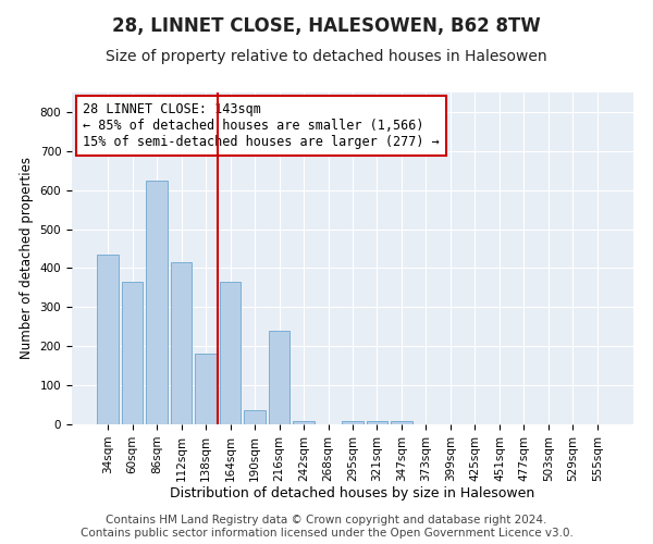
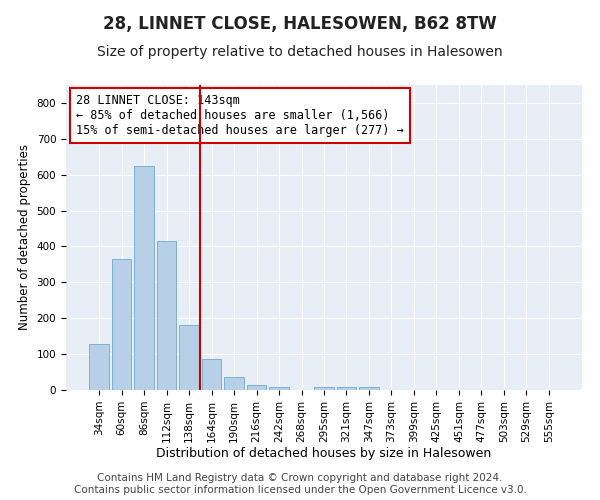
34sqm: 435 -> 128
164sqm: 365 -> 87
216sqm: 240 -> 14
